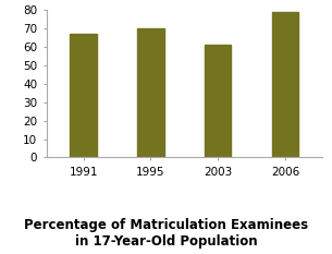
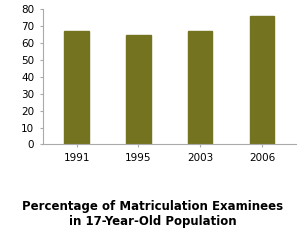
1995: 70 -> 65
2003: 61 -> 67
2006: 79 -> 76
